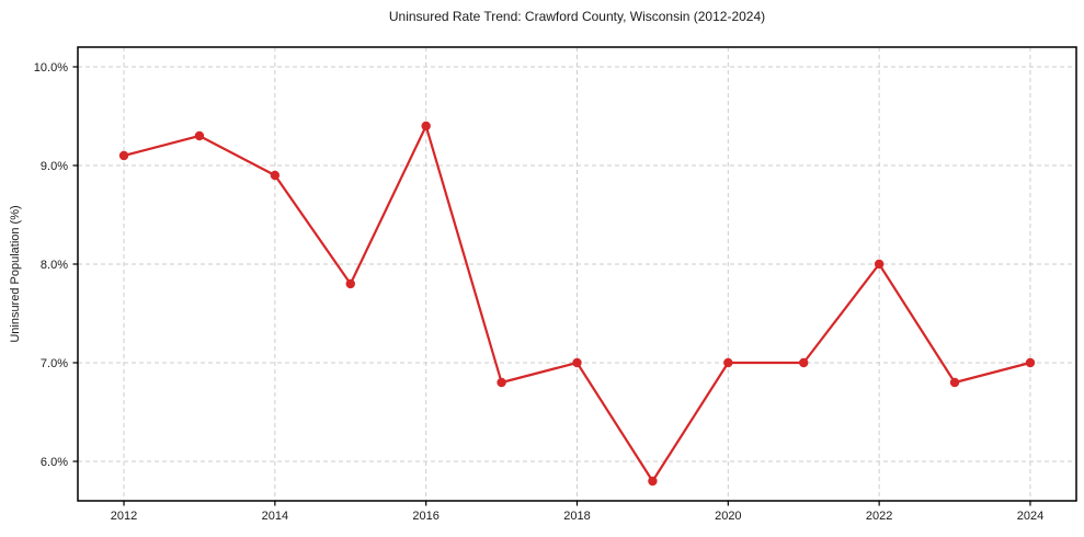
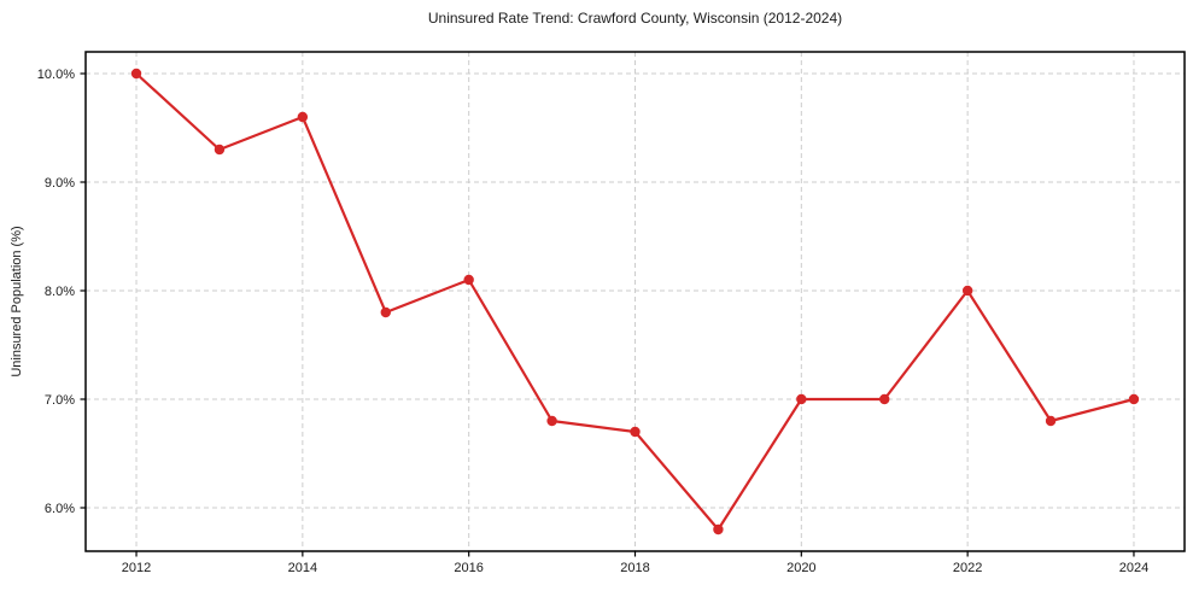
2012: 9.1% -> 10.0%
2014: 8.9% -> 9.6%
2016: 9.4% -> 8.1%
2018: 7.0% -> 6.7%
